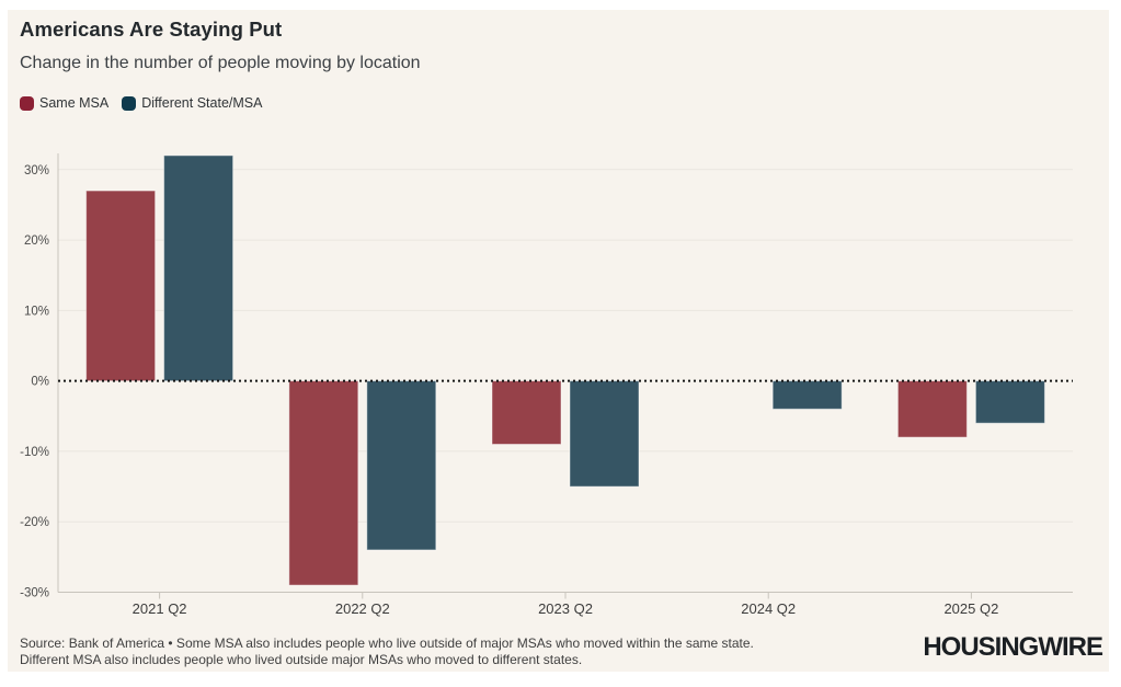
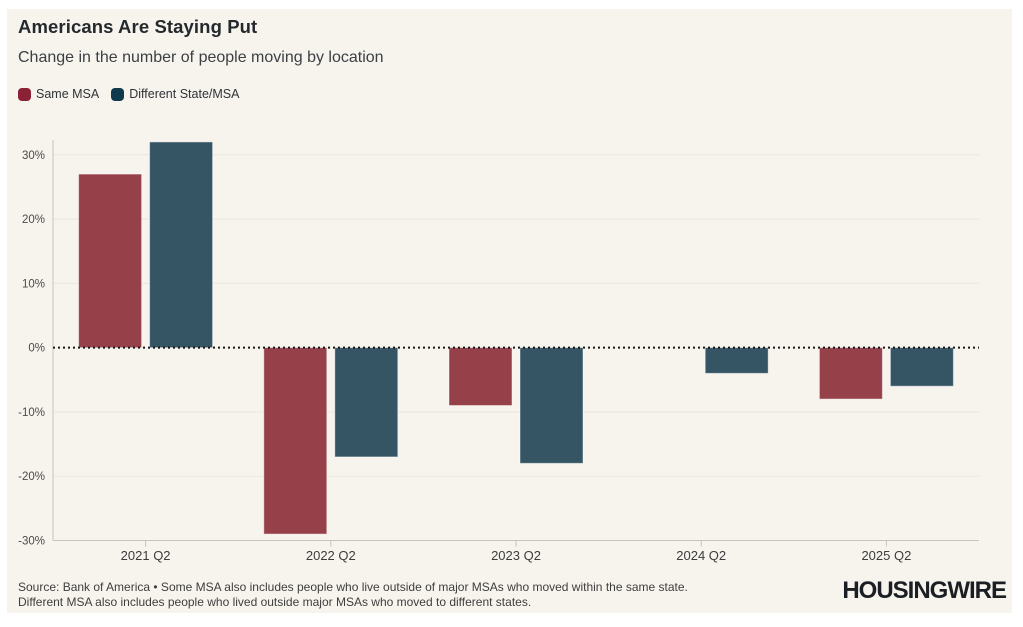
Different State/MSA/2022 Q2: -24% -> -17%
Different State/MSA/2023 Q2: -15% -> -18%
